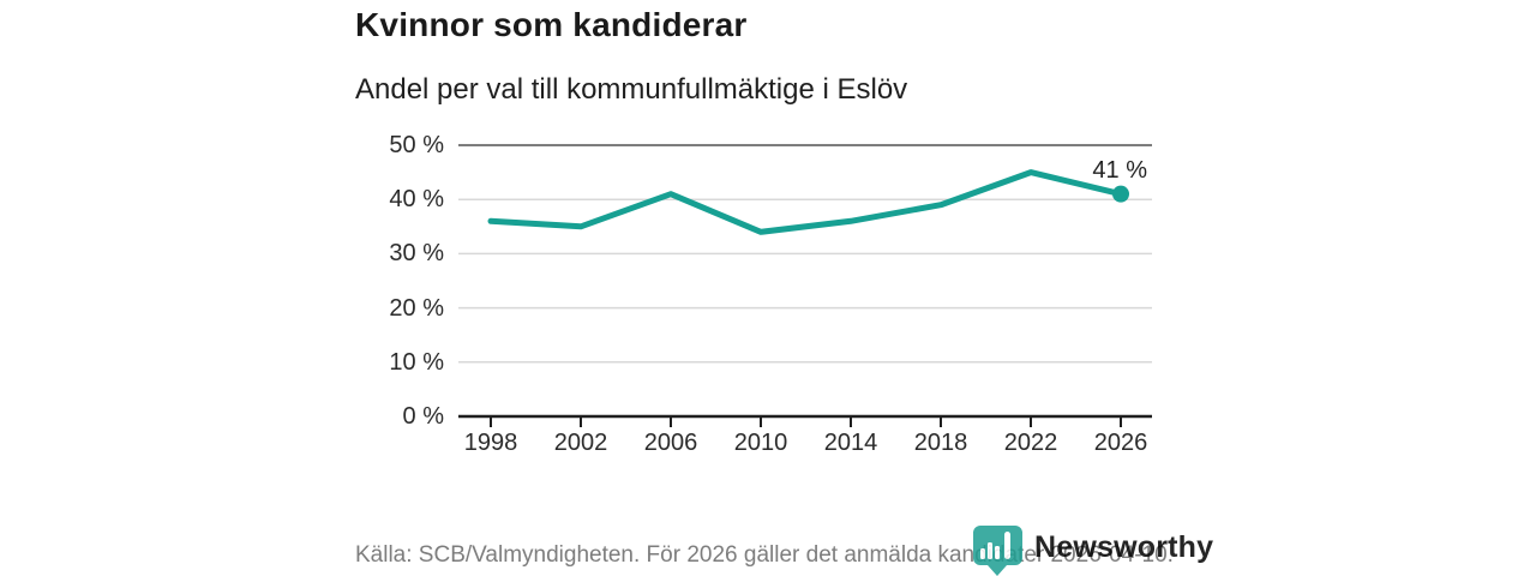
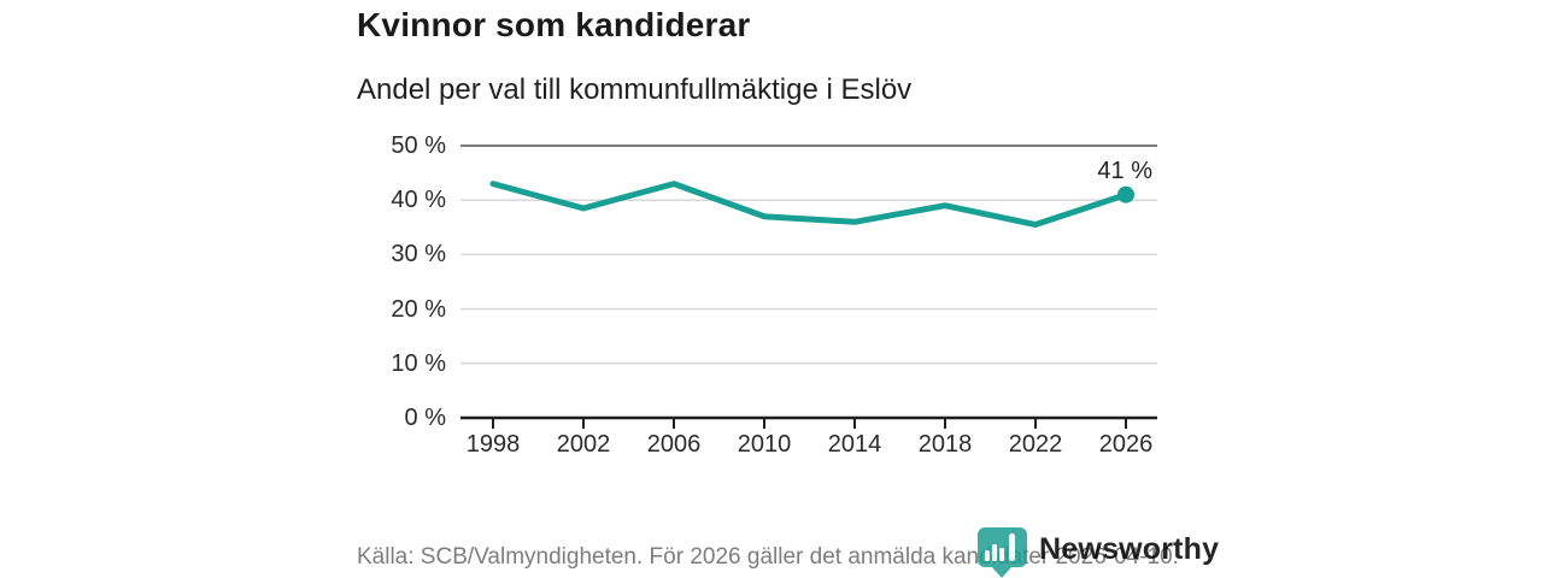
1998: 36% -> 43%
2002: 35% -> 38%
2006: 41% -> 43%
2010: 34% -> 37%
2022: 45% -> 36%
